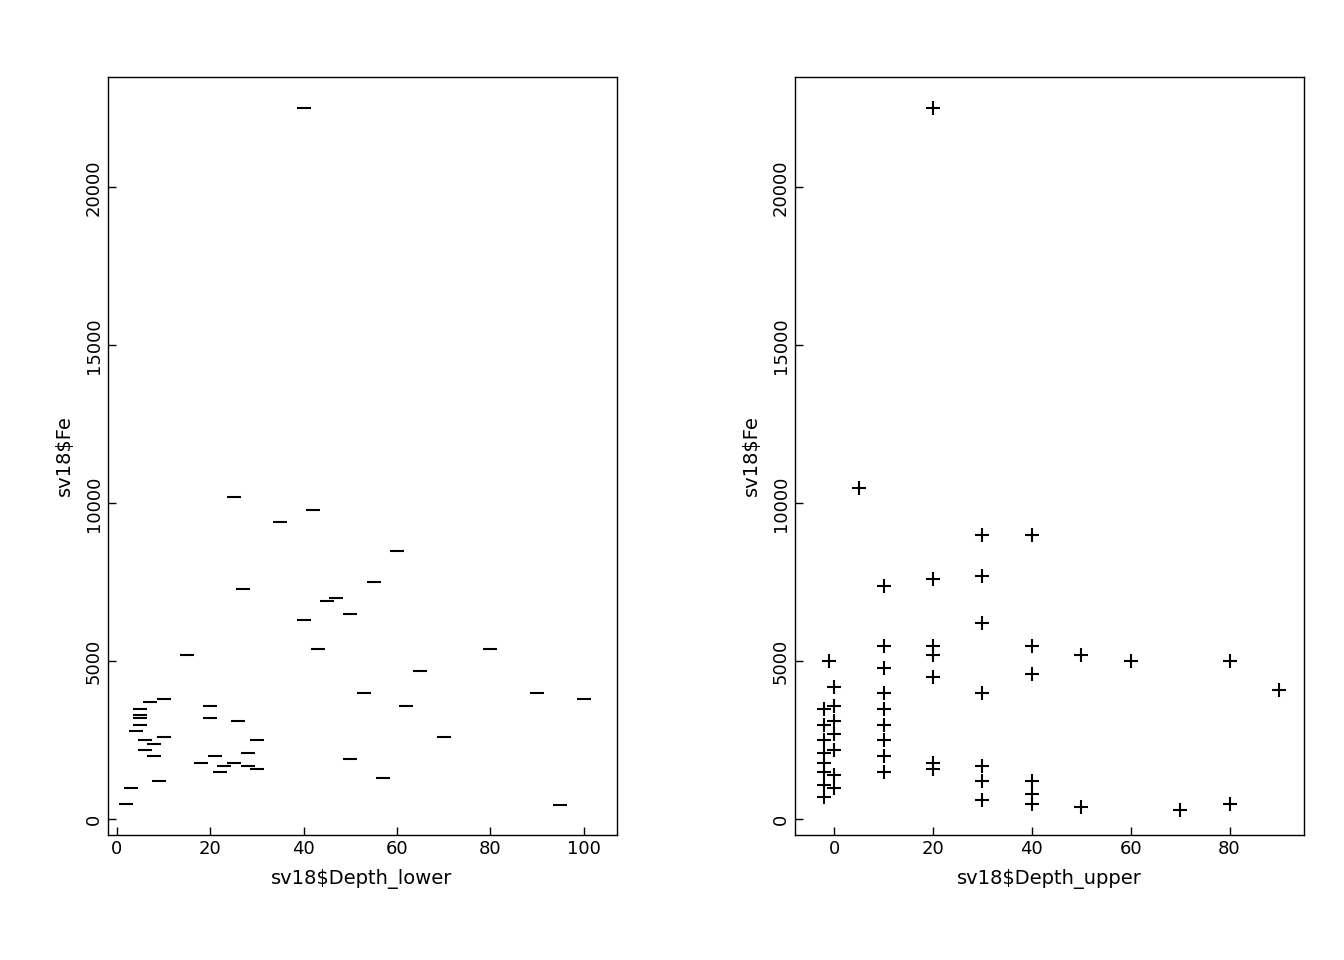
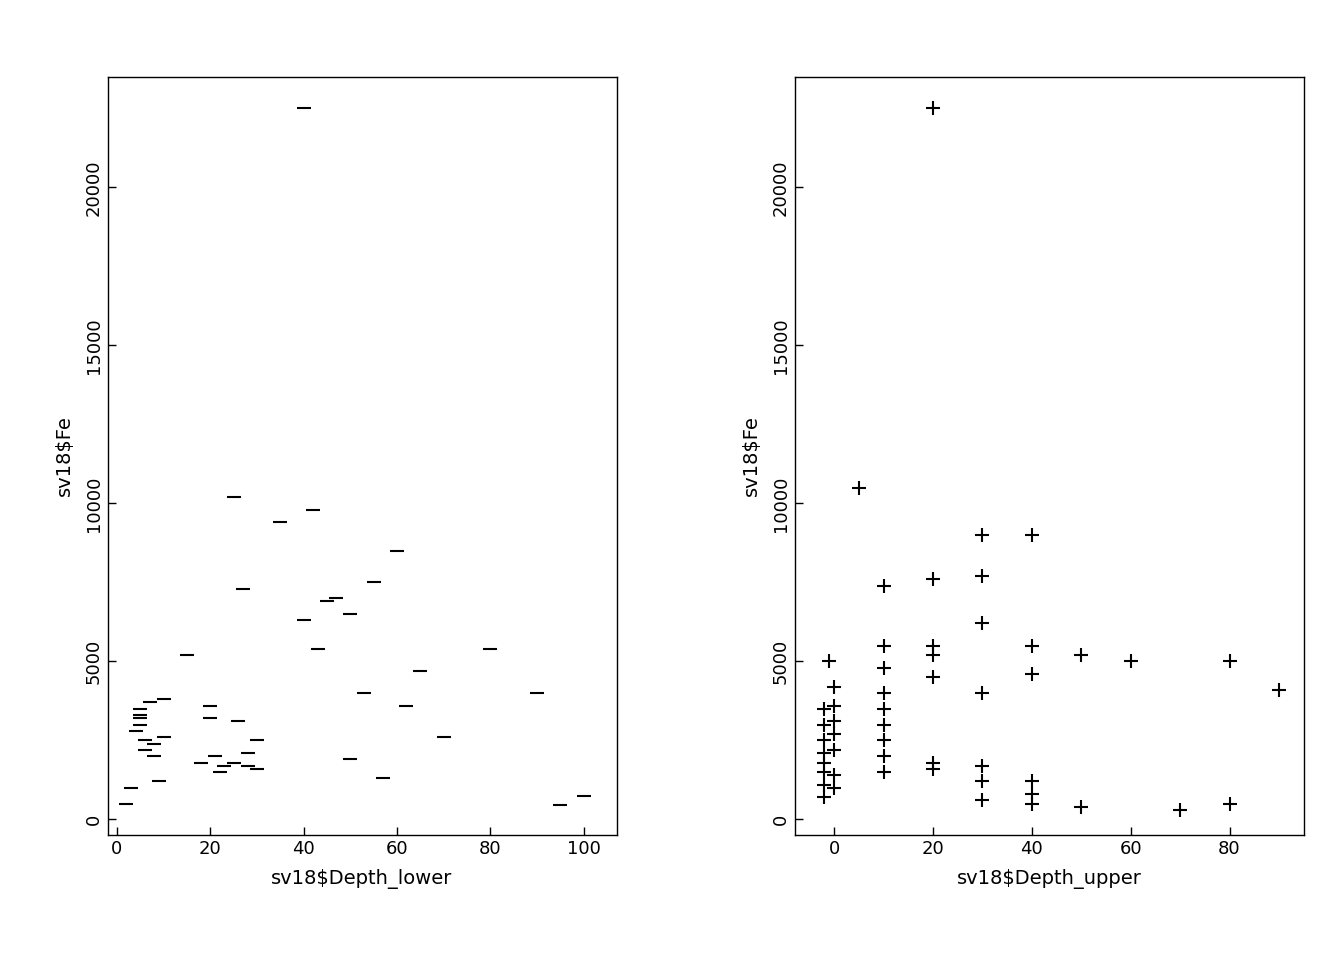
100: 3800 -> 750
